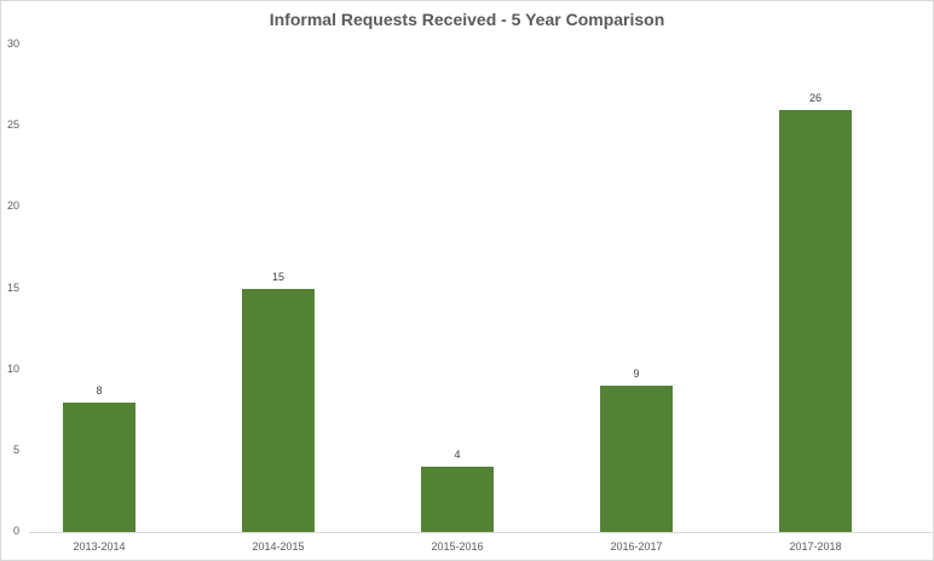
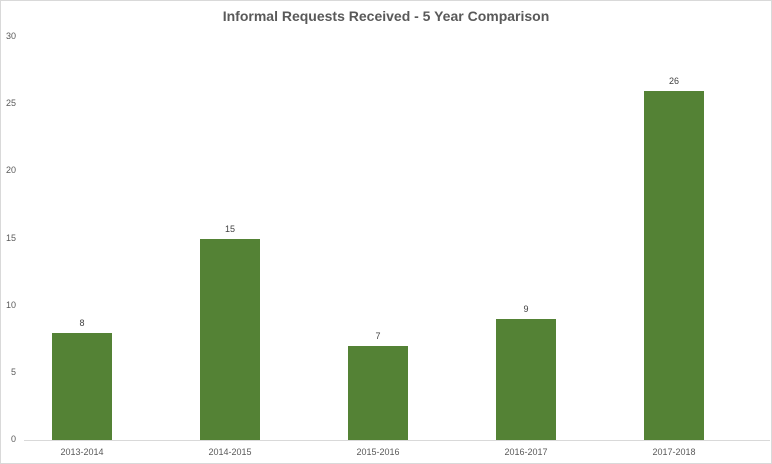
2015-2016: 4 -> 7
